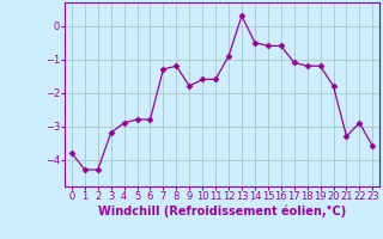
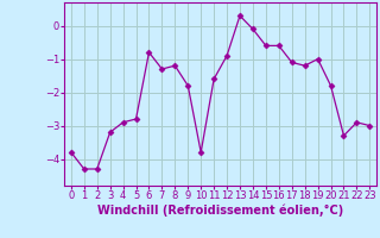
6: -2.8 -> -0.8
10: -1.6 -> -3.8
14: -0.5 -> -0.1
19: -1.2 -> -1.0
23: -3.6 -> -3.0
